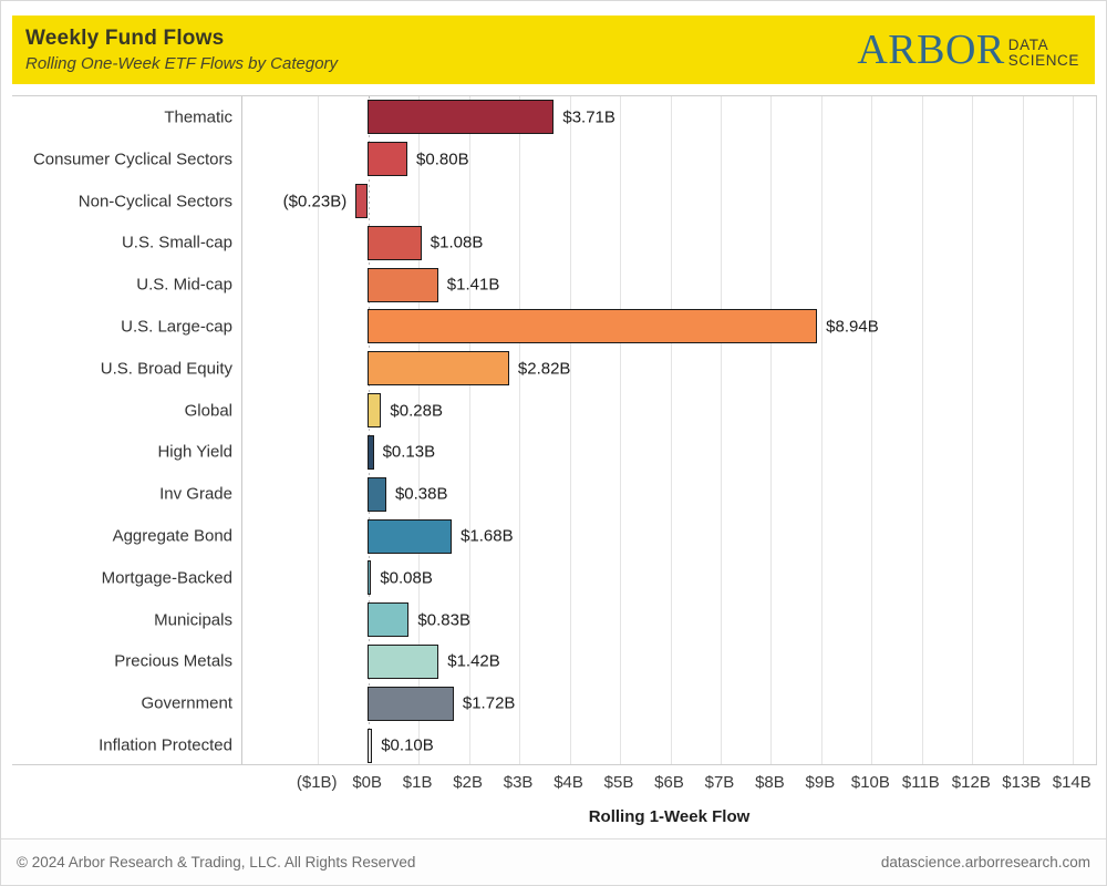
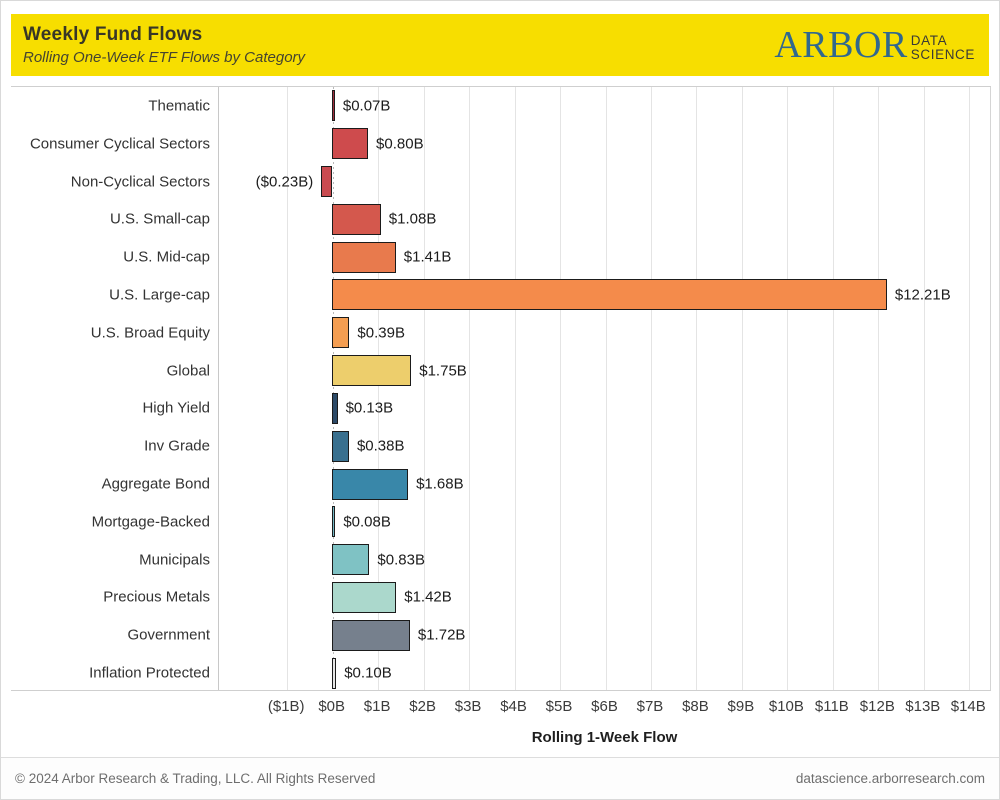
Thematic: $3.71B -> $0.07B
U.S. Large-cap: $8.94B -> $12.21B
U.S. Broad Equity: $2.82B -> $0.39B
Global: $0.28B -> $1.75B
